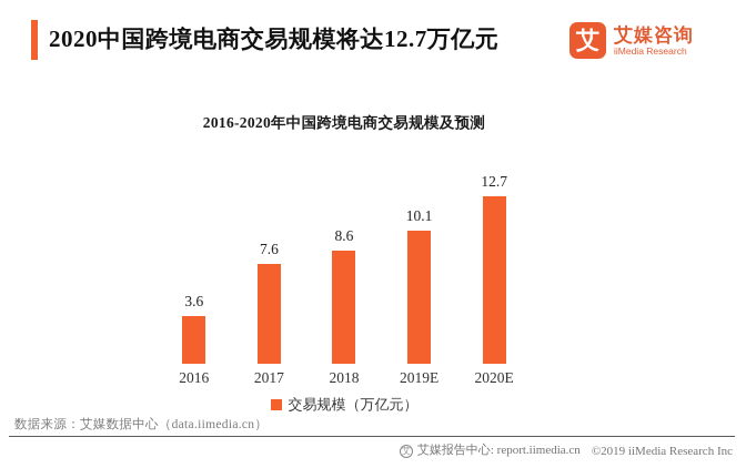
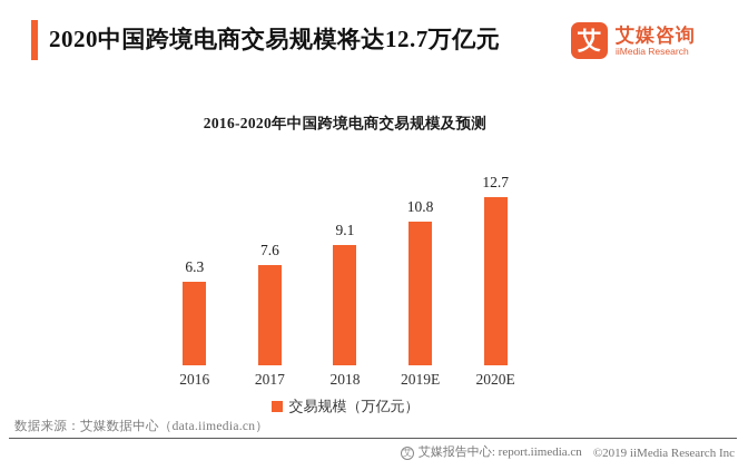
2016: 3.6 -> 6.3
2018: 8.6 -> 9.1
2019E: 10.1 -> 10.8
